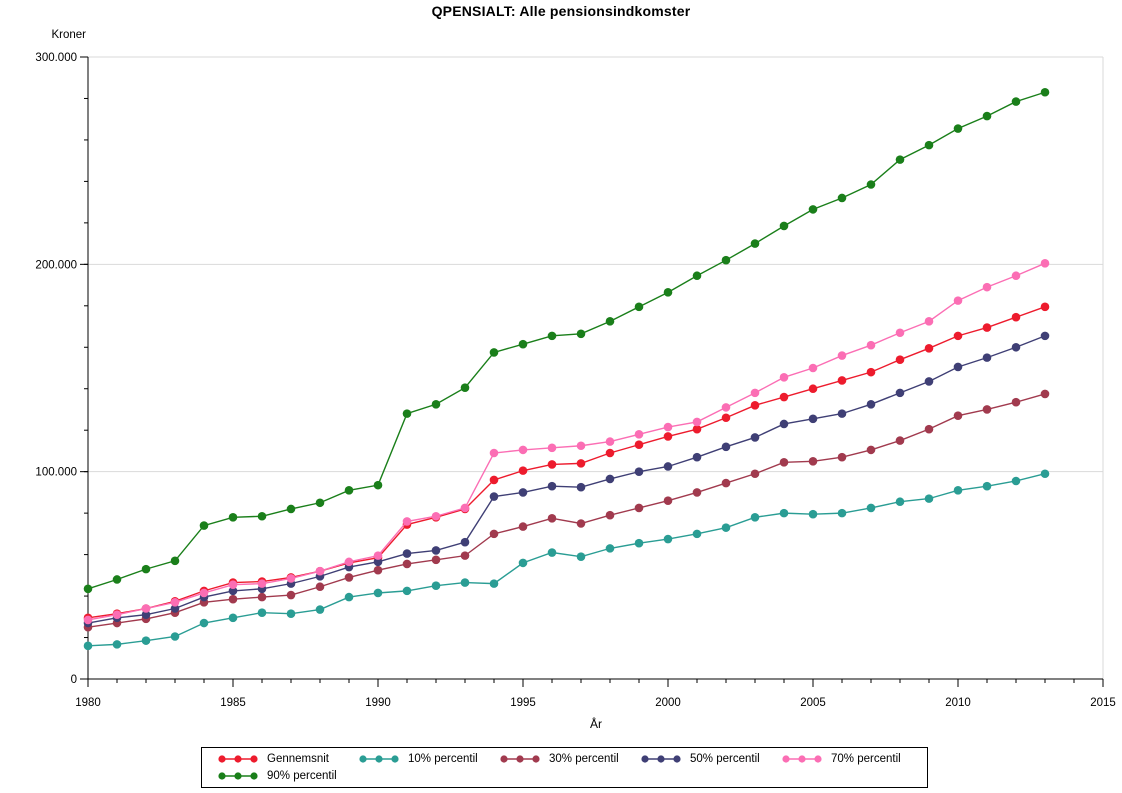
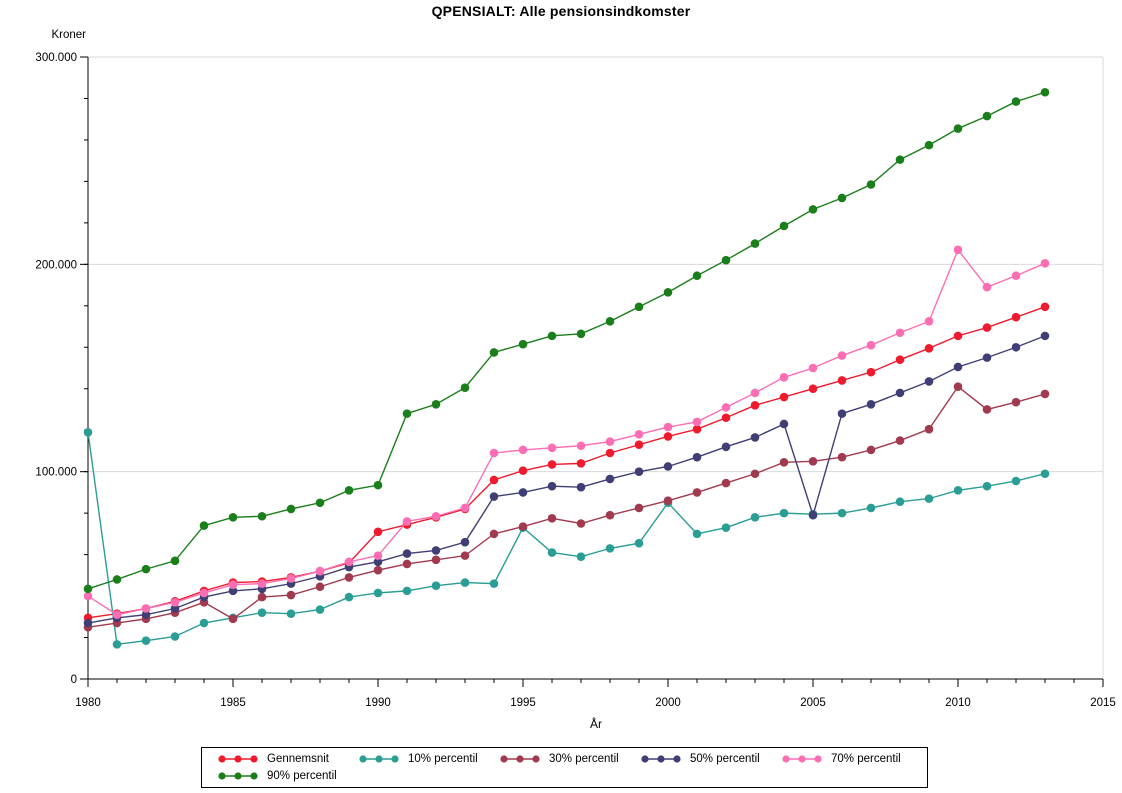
10% percentil/1980: 16000 -> 119000
70% percentil/1980: 28000 -> 40000
30% percentil/1985: 38000 -> 29000
Gennemsnit/1990: 58000 -> 71000
10% percentil/1995: 56000 -> 73000
10% percentil/2000: 68000 -> 85000
50% percentil/2005: 126000 -> 79000
30% percentil/2010: 127000 -> 141000
70% percentil/2010: 182000 -> 207000
